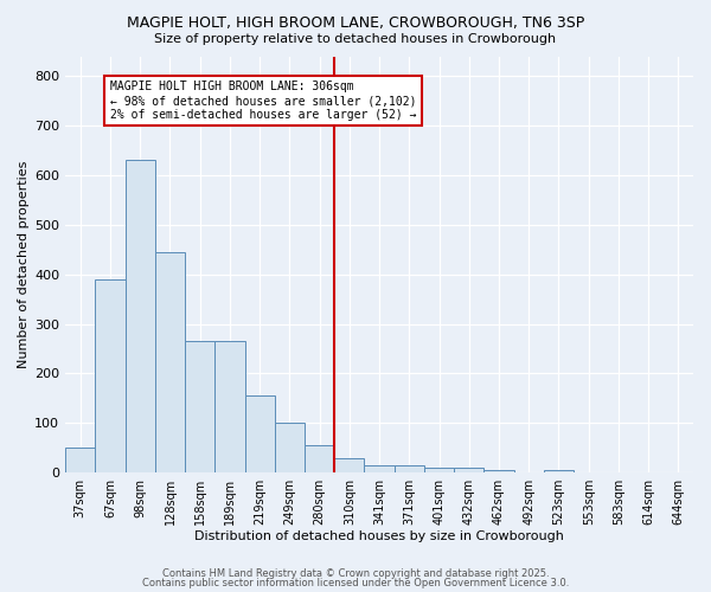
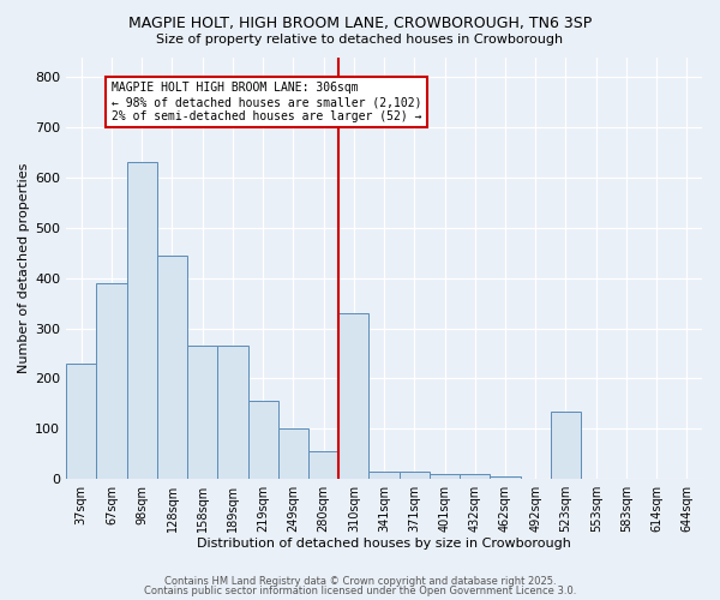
37sqm: 50 -> 230
310sqm: 30 -> 330
523sqm: 5 -> 135
